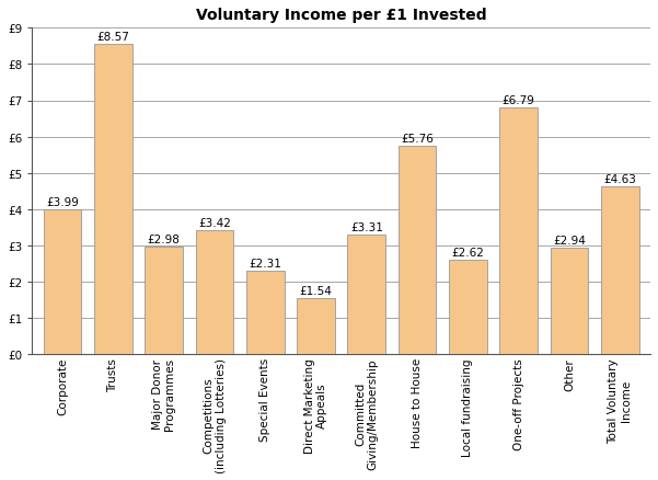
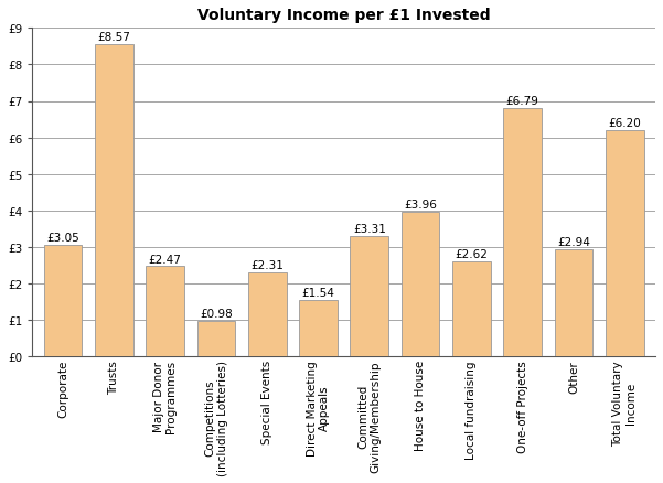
Corporate: £3.99 -> £3.05
Major Donor Programmes: £2.98 -> £2.47
Competitions (including Lotteries): £3.42 -> £0.98
House to House: £5.76 -> £3.96
Total Voluntary Income: £4.63 -> £6.20
